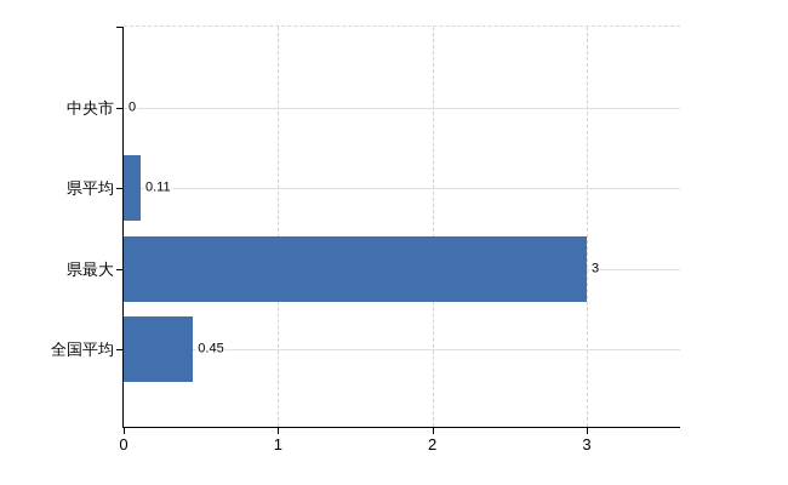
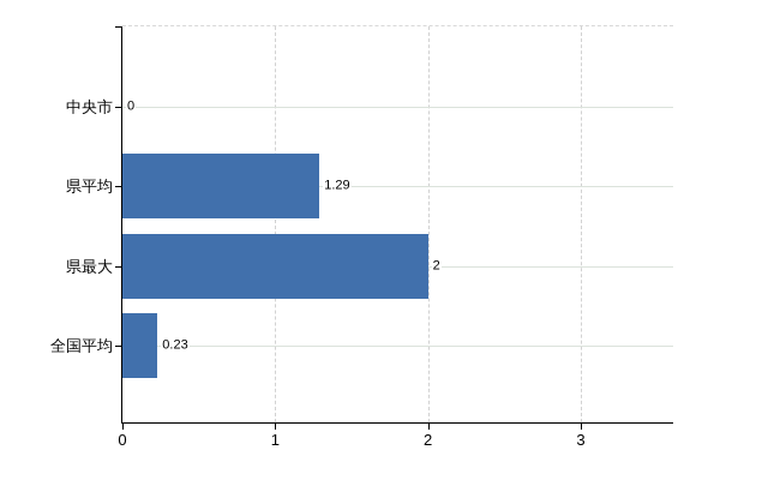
県平均: 0.11 -> 1.29
県最大: 3 -> 2
全国平均: 0.45 -> 0.23
